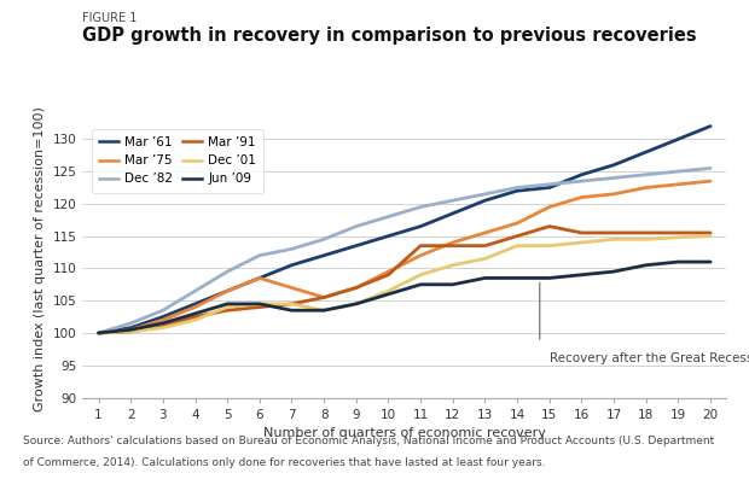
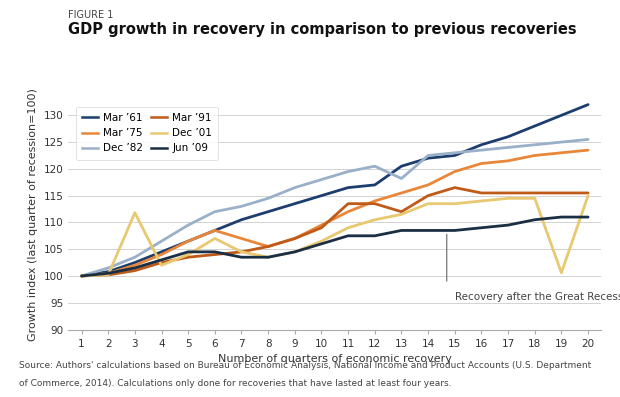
Dec ’01/3: 100.8 -> 111.8
Dec ’01/6: 104.5 -> 107.0
Mar ’61/12: 118.5 -> 117.0
Dec ’82/13: 121.5 -> 118.2
Mar ’91/13: 113.5 -> 112.0
Dec ’01/19: 114.8 -> 100.6
